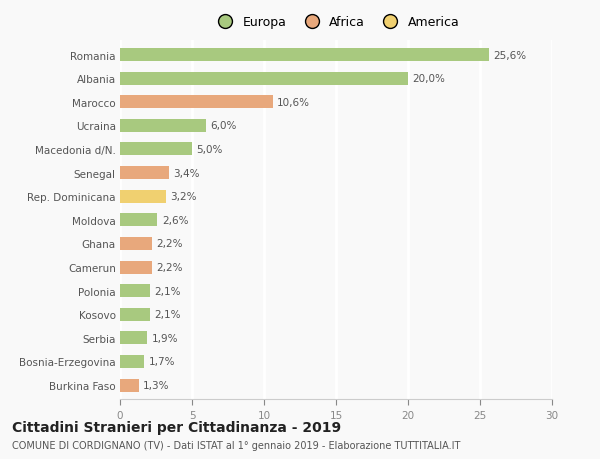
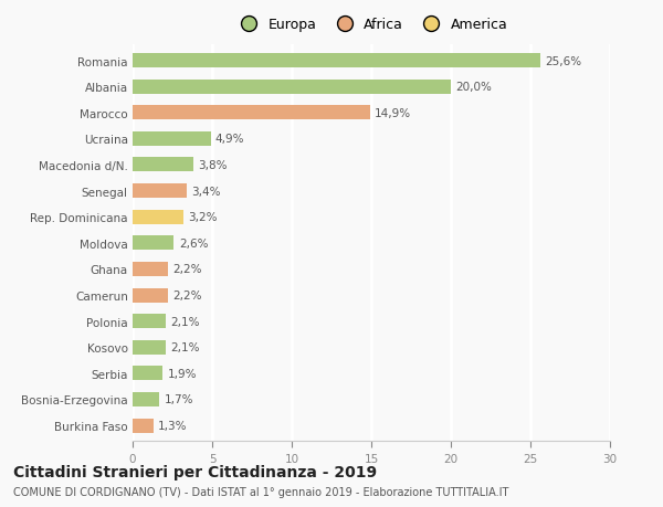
Marocco: 10,6% -> 14,9%
Ucraina: 6,0% -> 4,9%
Macedonia d/N.: 5,0% -> 3,8%
